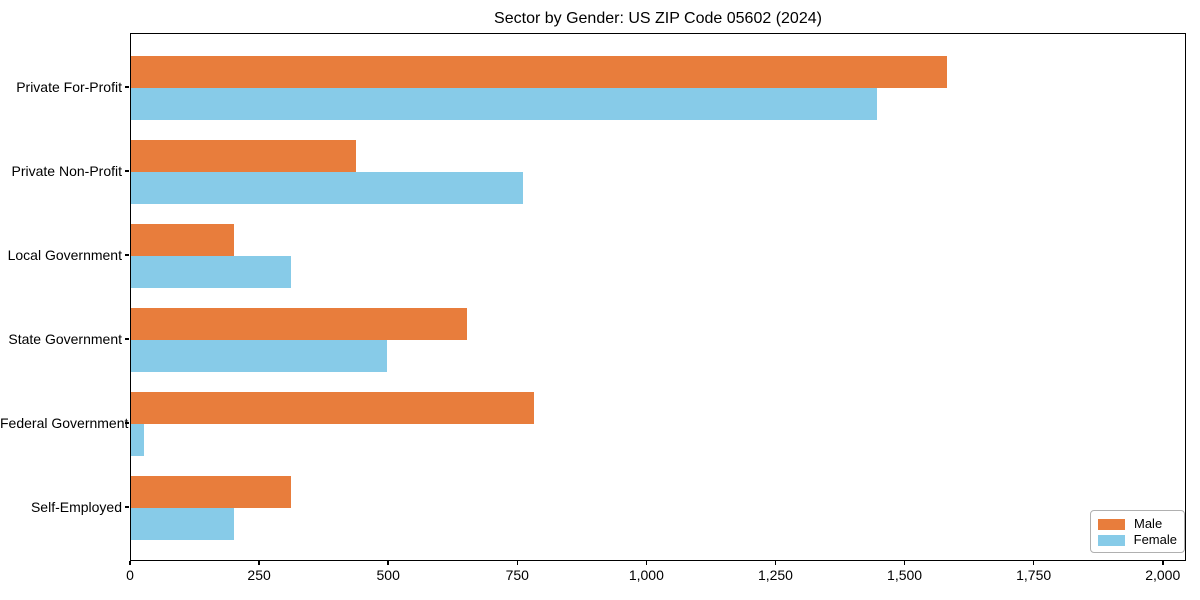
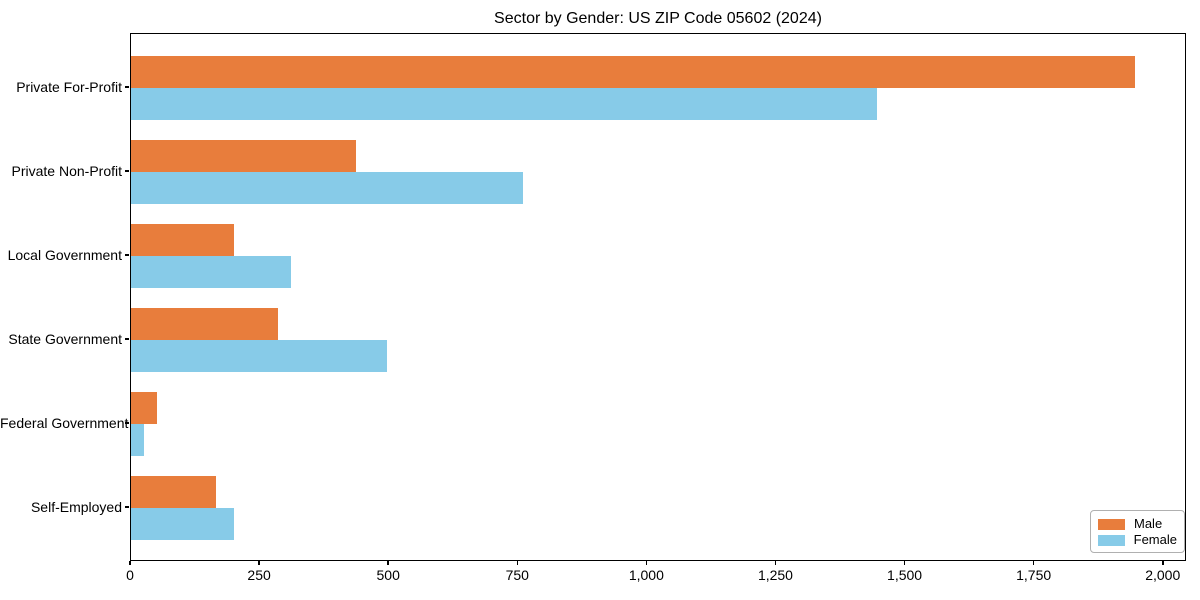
Male/Private For-Profit: 1580 -> 1940
Male/State Government: 650 -> 280
Male/Federal Government: 780 -> 50
Male/Self-Employed: 310 -> 160
